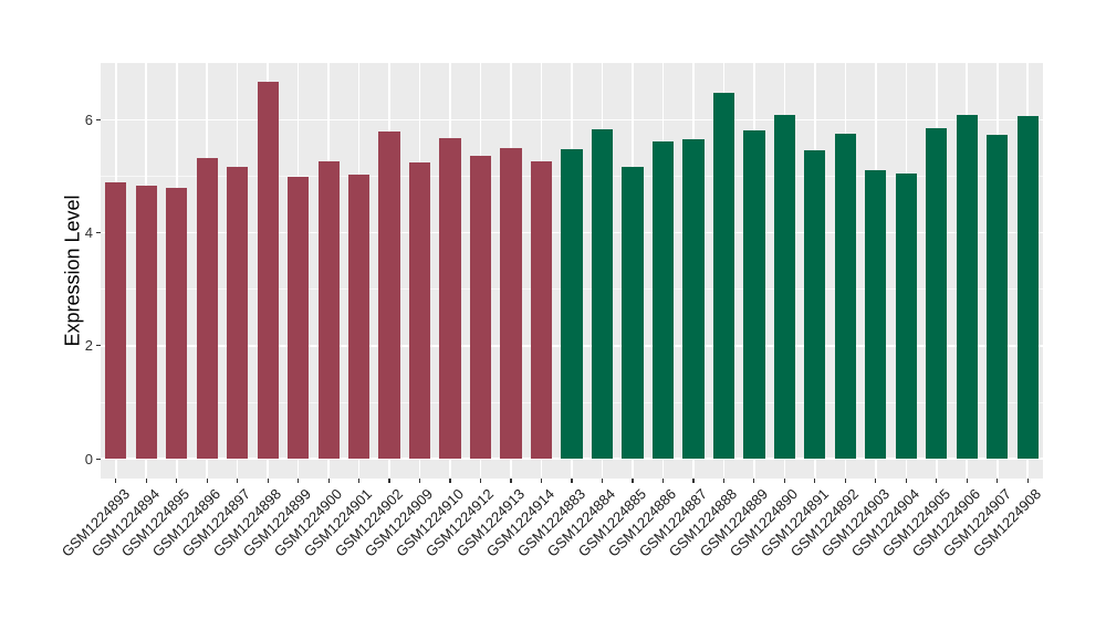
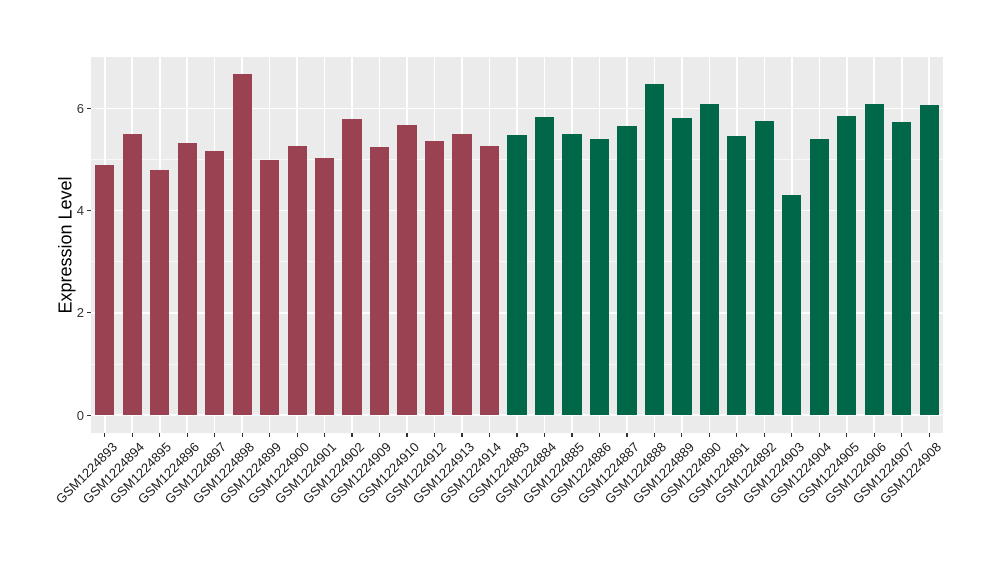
GSM1224894: 4.8 -> 5.5
GSM1224885: 5.2 -> 5.5
GSM1224886: 5.6 -> 5.4
GSM1224903: 5.1 -> 4.3
GSM1224904: 5.0 -> 5.4
